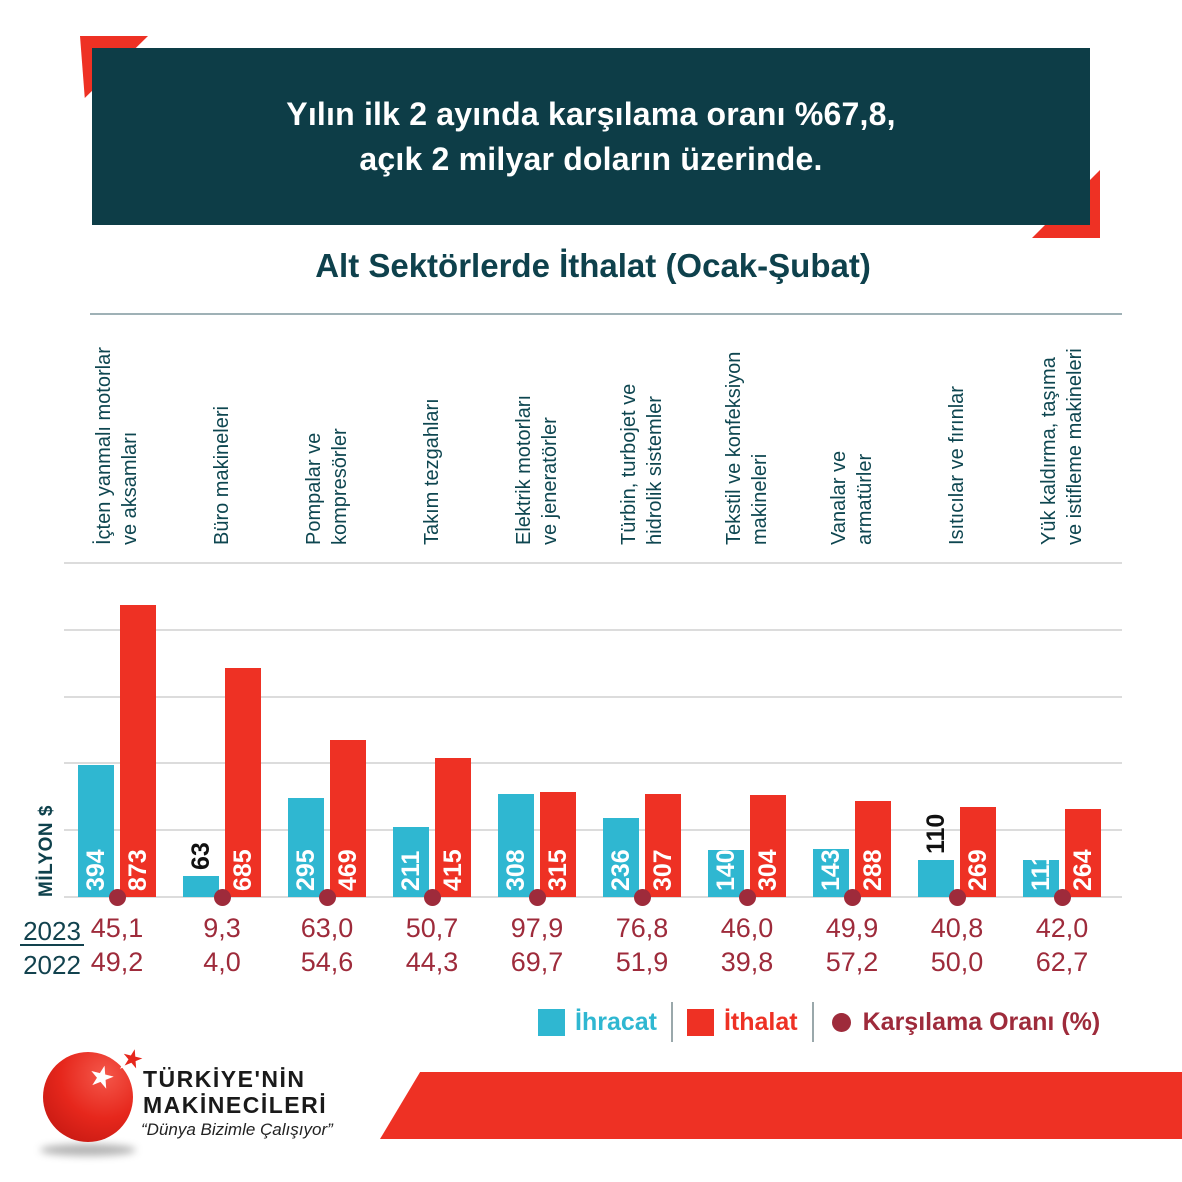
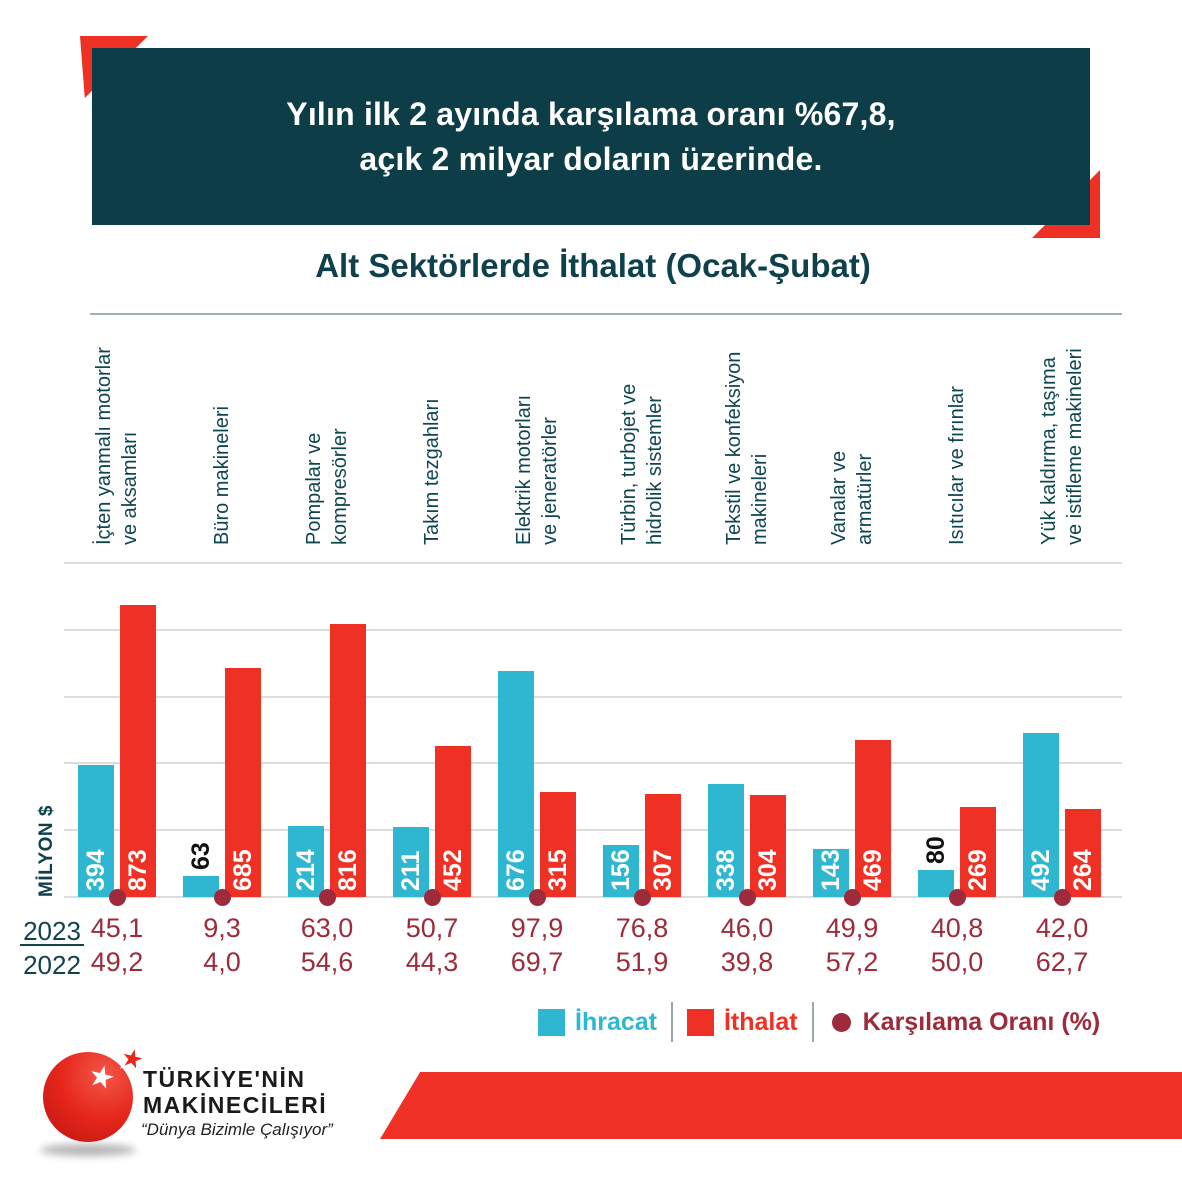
İhracat/Pompalar ve kompresörler: 295 -> 214
İthalat/Pompalar ve kompresörler: 469 -> 816
İthalat/Takım tezgahları: 415 -> 452
İhracat/Elektrik motorları ve jeneratörler: 308 -> 676
İhracat/Türbin, turbojet ve hidrolik sistemler: 236 -> 156
İhracat/Tekstil ve konfeksiyon makineleri: 140 -> 338
İthalat/Vanalar ve armatürler: 288 -> 469
İhracat/Isıtıcılar ve fırınlar: 110 -> 80
İhracat/Yük kaldırma, taşıma ve istifleme makineleri: 111 -> 492
